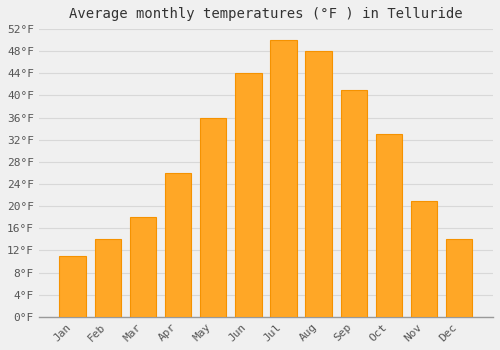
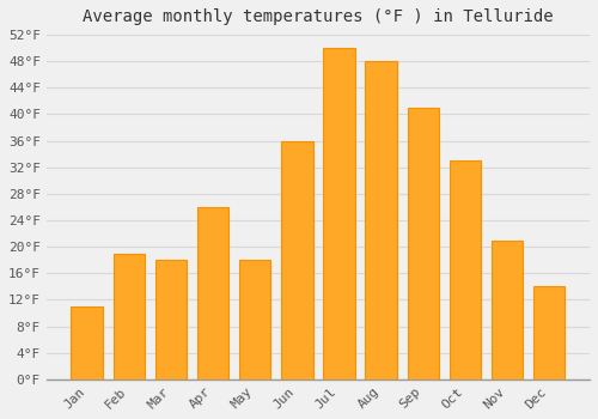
Feb: 14°F -> 19°F
May: 36°F -> 18°F
Jun: 44°F -> 36°F
